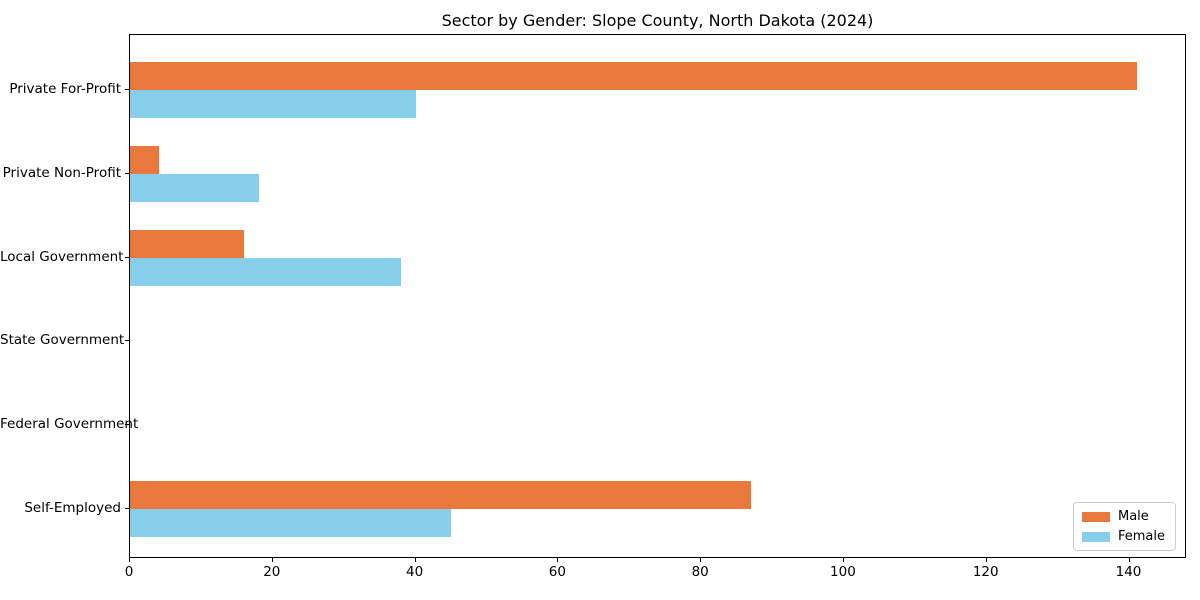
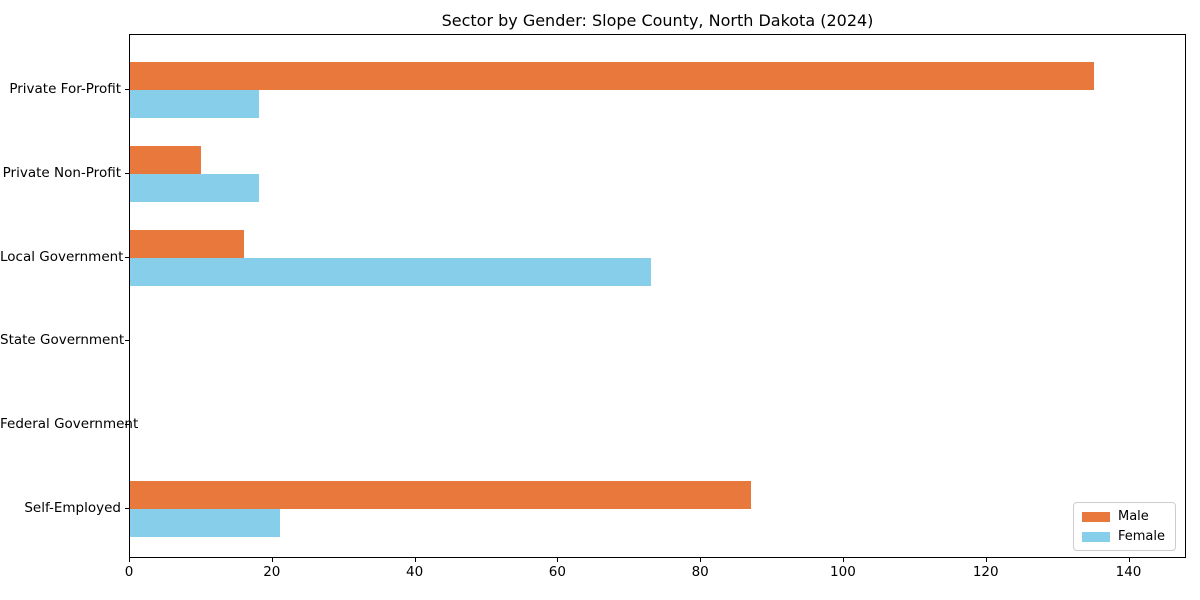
Male/Private For-Profit: 141 -> 135
Female/Private For-Profit: 40 -> 18
Male/Private Non-Profit: 4 -> 10
Female/Local Government: 38 -> 73
Female/Self-Employed: 45 -> 21
